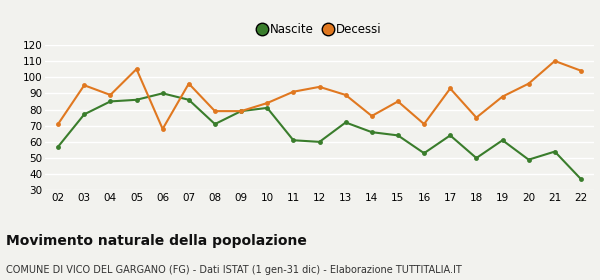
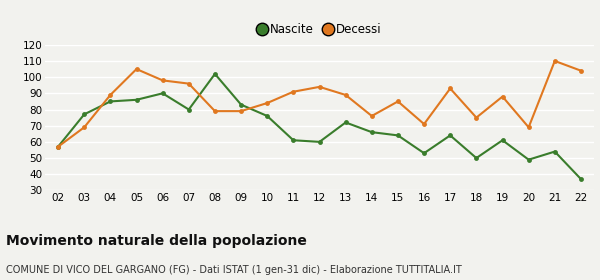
Decessi/02: 71 -> 57
Decessi/03: 95 -> 69
Decessi/06: 68 -> 98
Nascite/07: 86 -> 80
Nascite/08: 71 -> 102
Nascite/09: 79 -> 83
Nascite/10: 81 -> 76
Decessi/20: 96 -> 69
